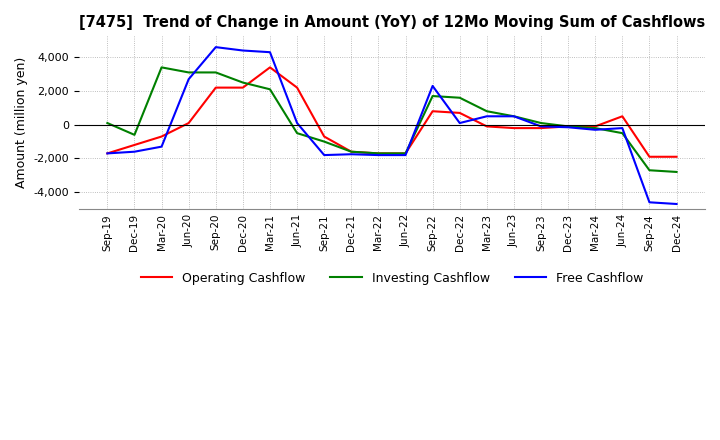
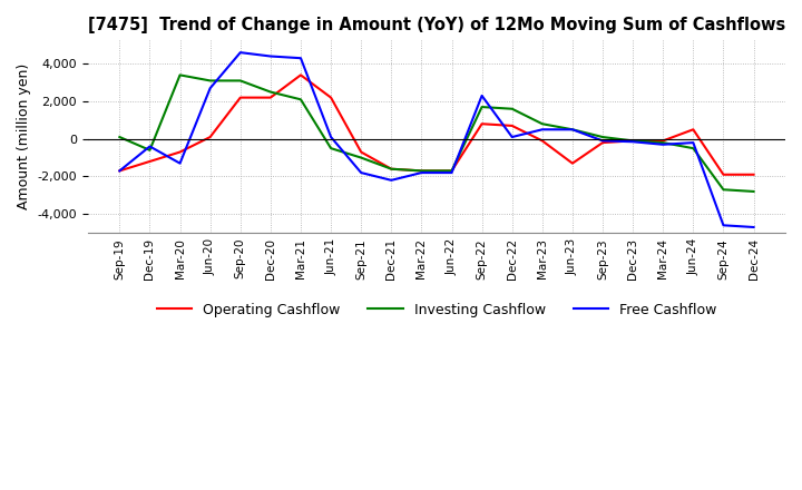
Free Cashflow/Dec-19: -1,600 -> -400
Free Cashflow/Dec-21: -1,800 -> -2,200
Operating Cashflow/Jun-23: -200 -> -1,300
